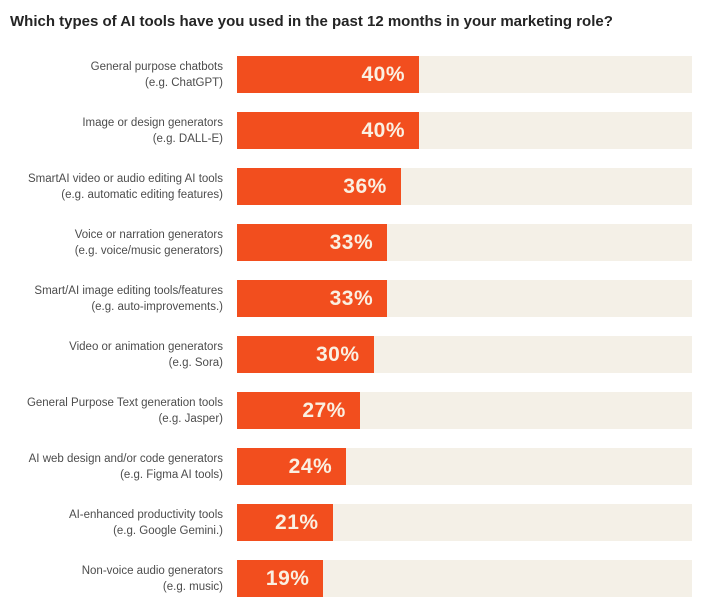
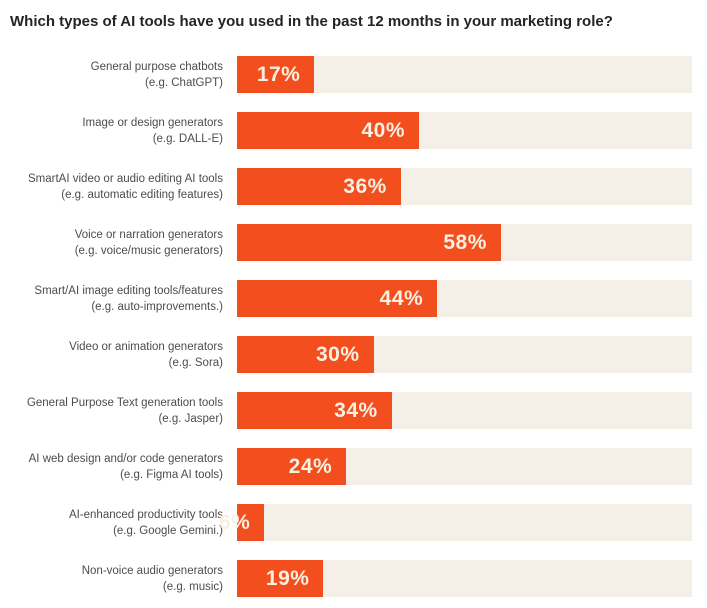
General purpose chatbots: 40% -> 17%
Voice or narration generators: 33% -> 58%
Smart/AI image editing tools/features: 33% -> 44%
General Purpose Text generation tools: 27% -> 34%
AI-enhanced productivity tools: 21% -> 6%
